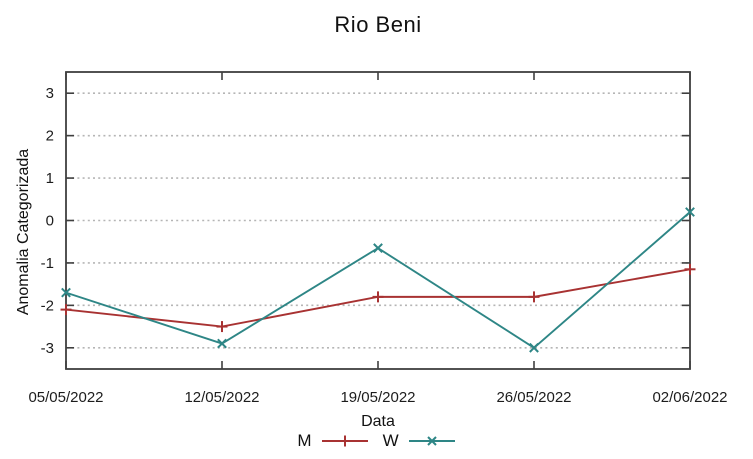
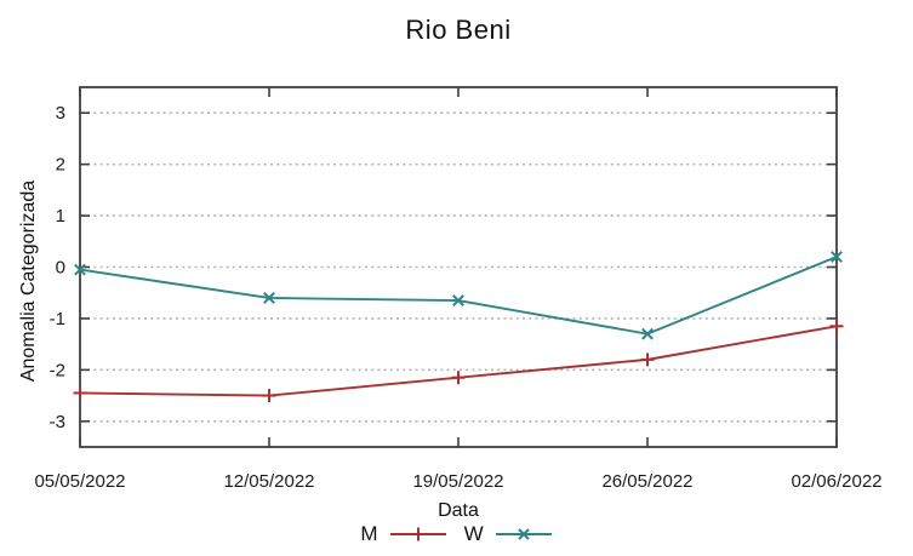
M/05/05/2022: -2.1 -> -2.5
W/05/05/2022: -1.7 -> -0.1
W/12/05/2022: -2.9 -> -0.6
M/19/05/2022: -1.8 -> -2.1
W/26/05/2022: -3.0 -> -1.3
